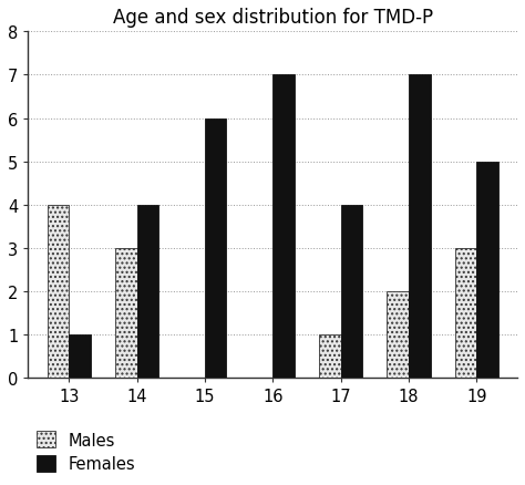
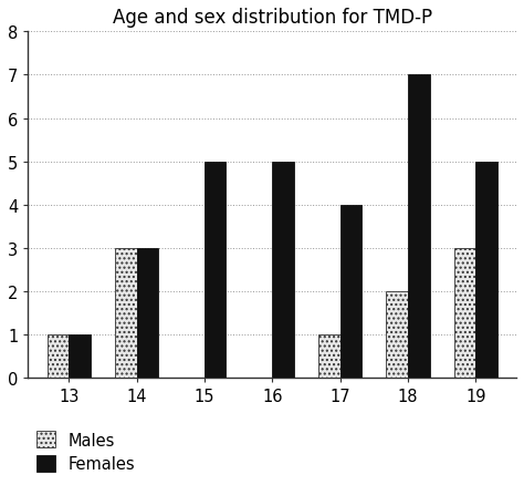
Males/13: 4 -> 1
Females/14: 4 -> 3
Females/15: 6 -> 5
Females/16: 7 -> 5
